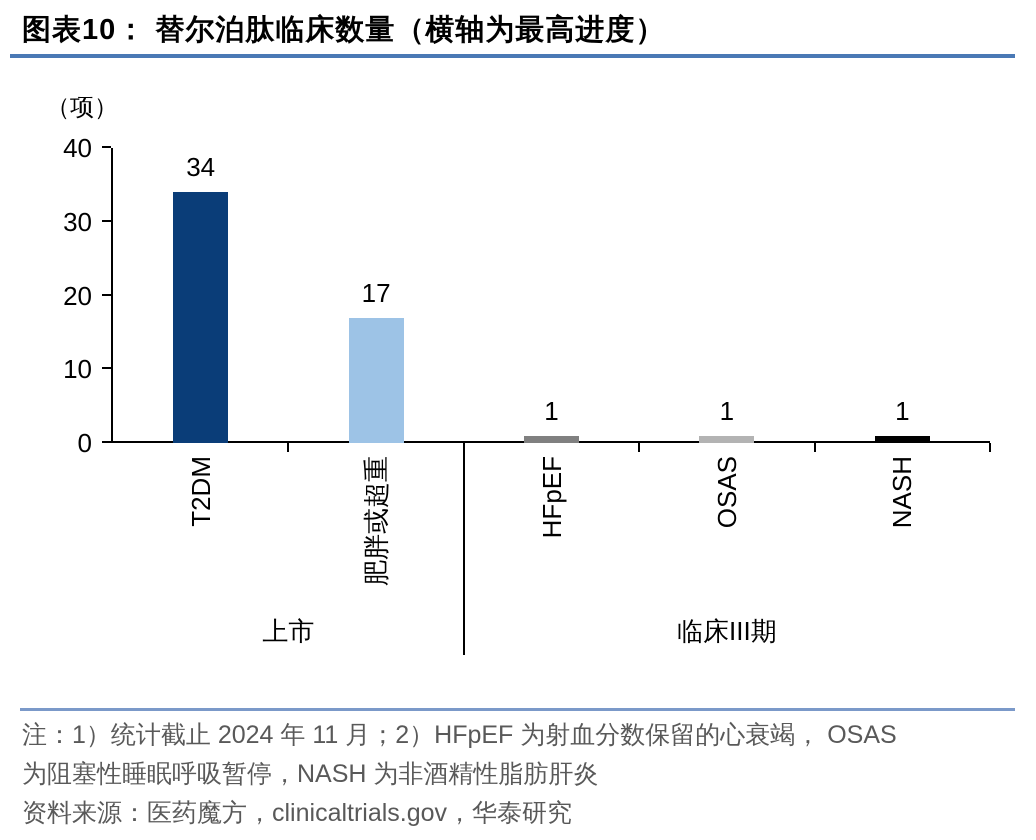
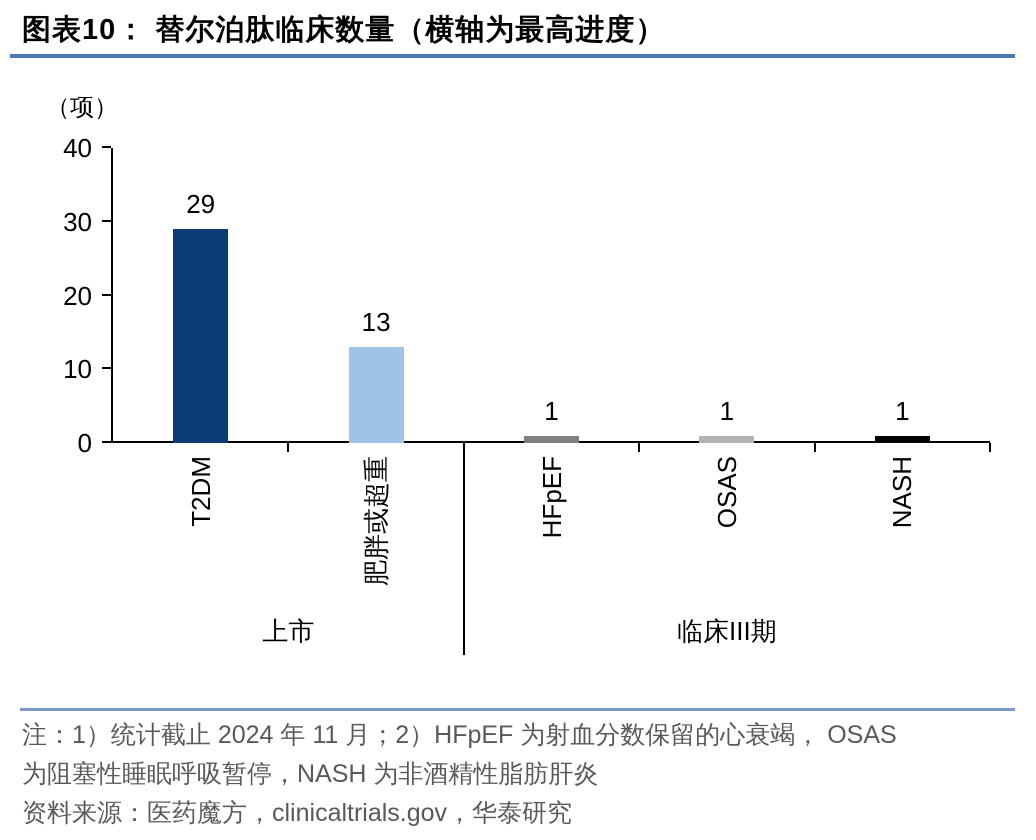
T2DM: 34 -> 29
肥胖或超重: 17 -> 13
